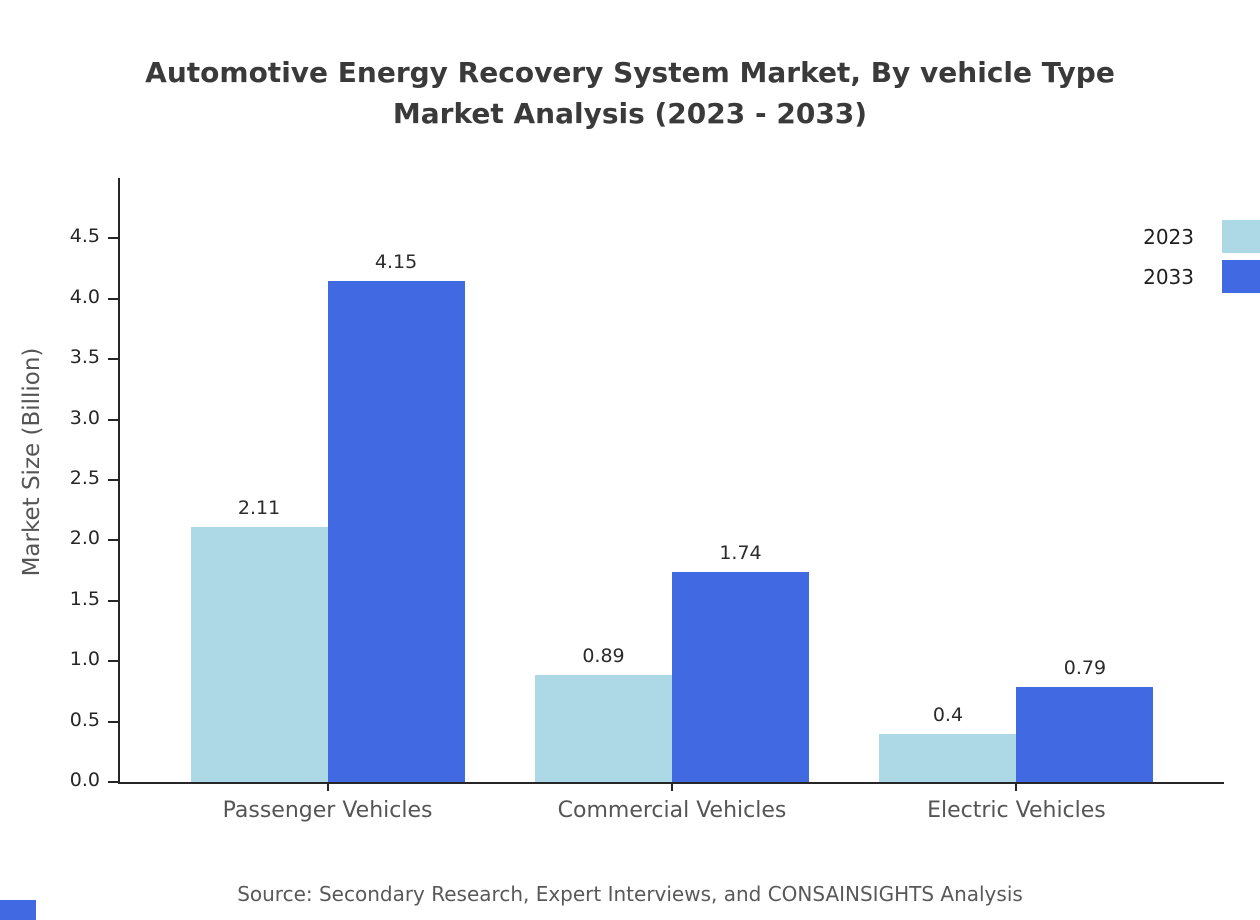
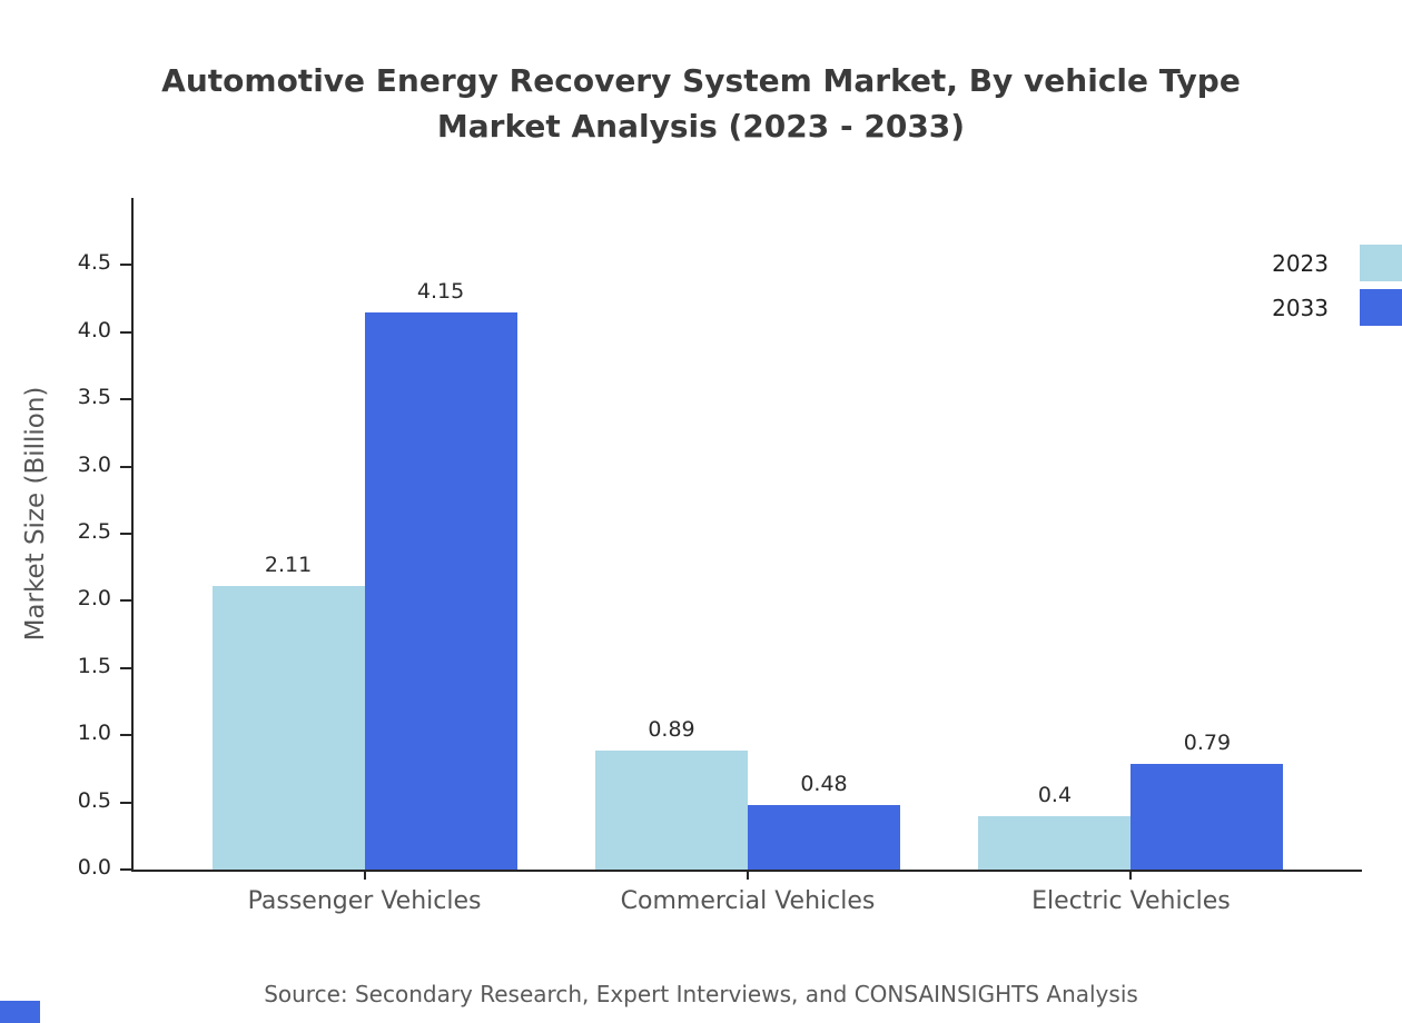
2033/Commercial Vehicles: 1.74 -> 0.48
